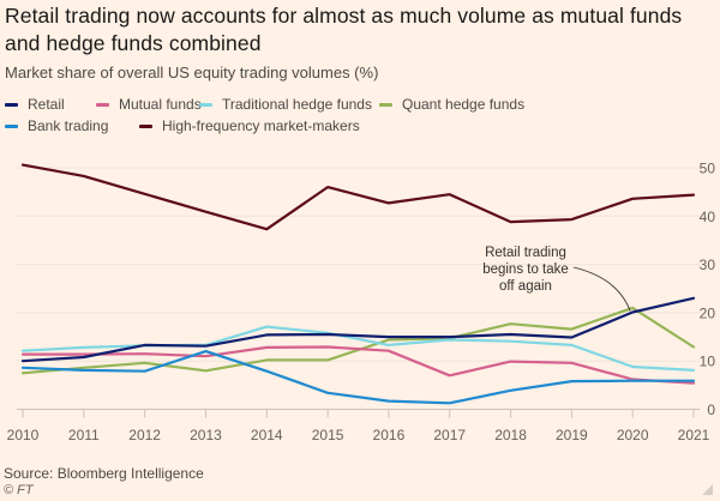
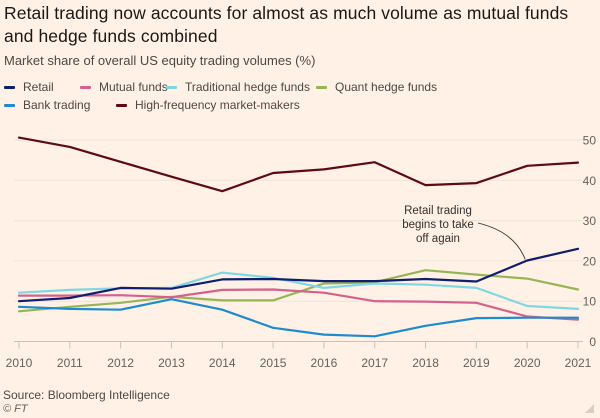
Quant hedge funds/2013: 8 -> 11
Bank trading/2013: 12 -> 10
High-frequency market-makers/2015: 46 -> 42
Mutual funds/2017: 7 -> 10
Quant hedge funds/2020: 21 -> 16
